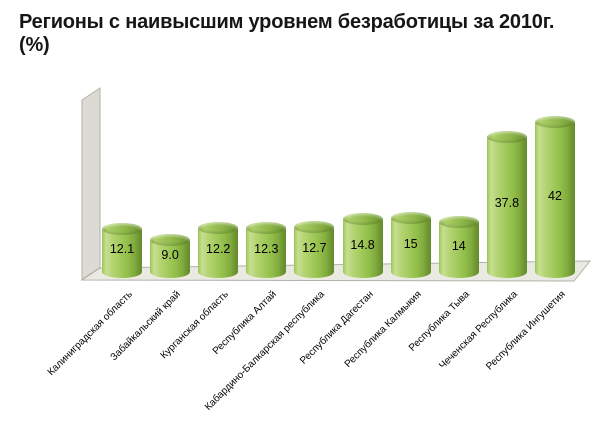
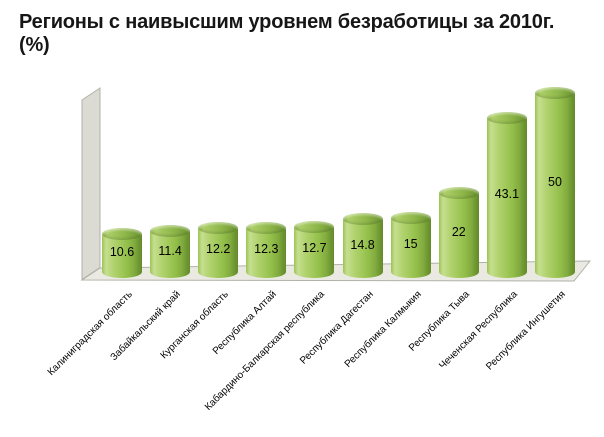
Калиниградская область: 12.1 -> 10.6
Забайкальский край: 9.0 -> 11.4
Республика Тыва: 14 -> 22
Чеченская Республика: 37.8 -> 43.1
Республика Ингушетия: 42 -> 50
